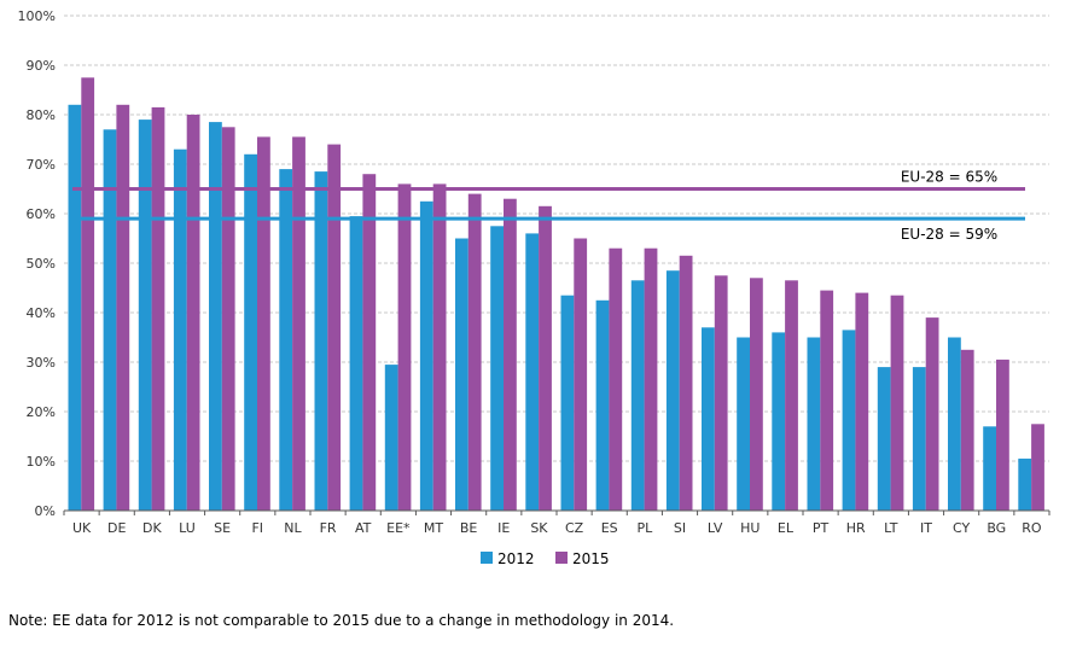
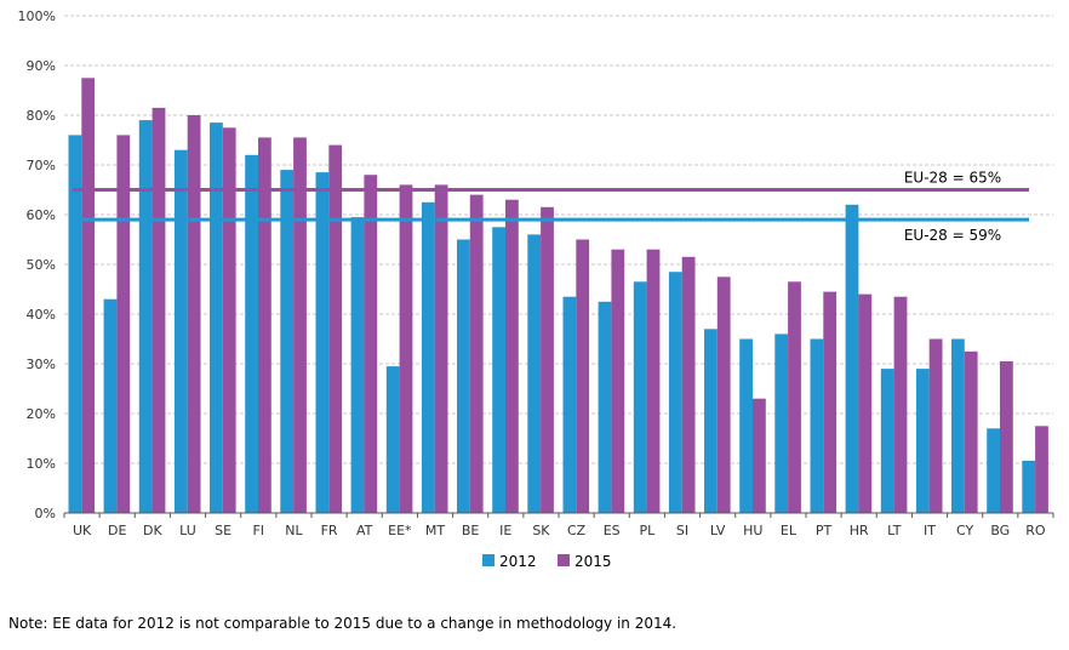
2012/UK: 82% -> 76%
2012/DE: 77% -> 43%
2015/DE: 82% -> 76%
2015/HU: 47% -> 23%
2012/HR: 36% -> 62%
2015/IT: 39% -> 35%
